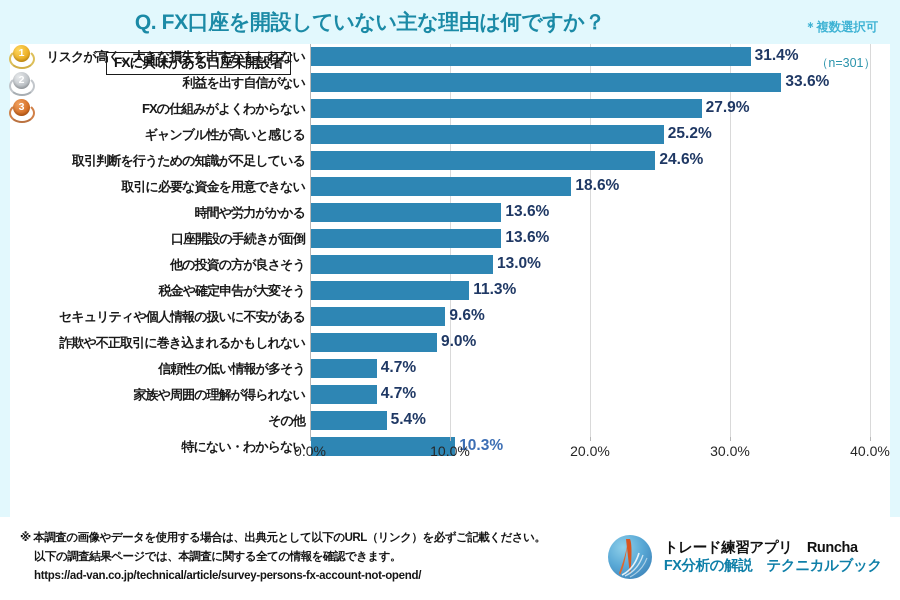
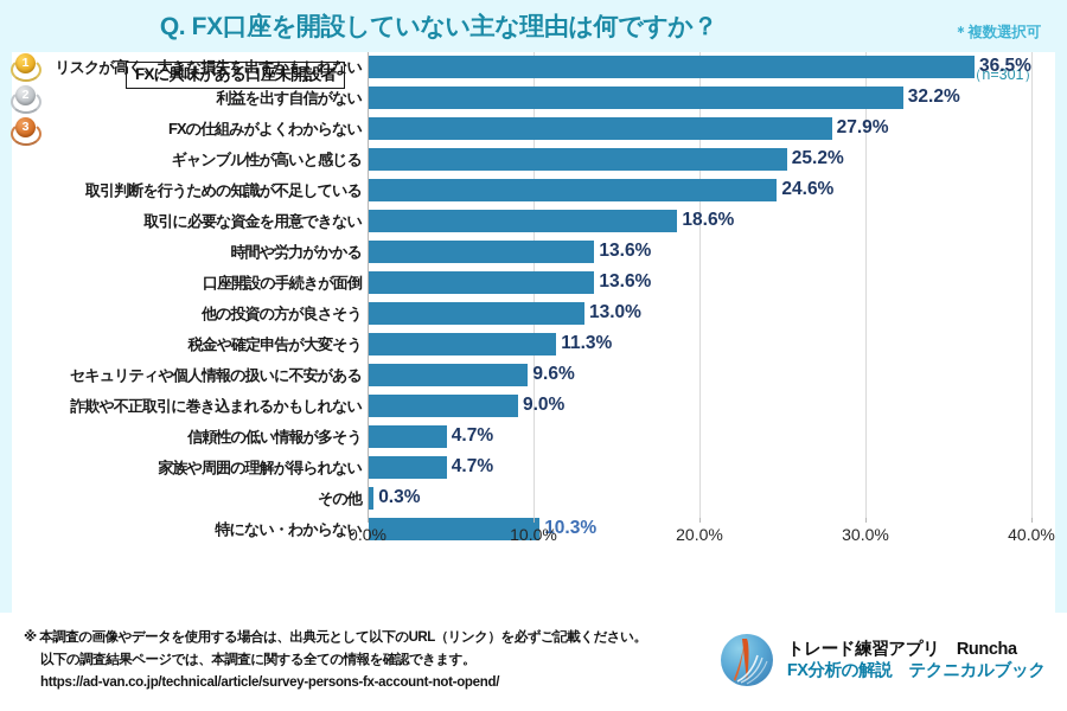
リスクが高く、大きな損失を出すかもしれない: 31.4% -> 36.5%
利益を出す自信がない: 33.6% -> 32.2%
その他: 5.4% -> 0.3%
